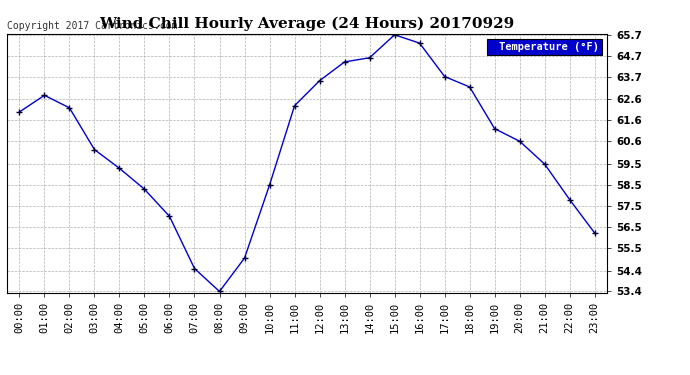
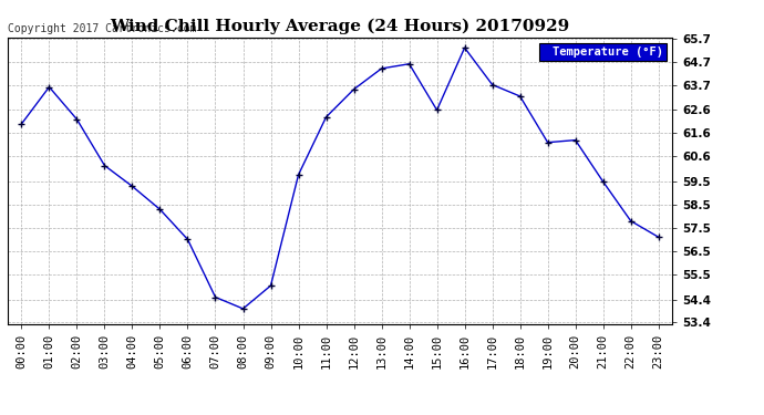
01:00: 62.8 -> 63.6
08:00: 53.4 -> 54.0
10:00: 58.5 -> 59.8
15:00: 65.7 -> 62.6
20:00: 60.6 -> 61.3
23:00: 56.2 -> 57.1
